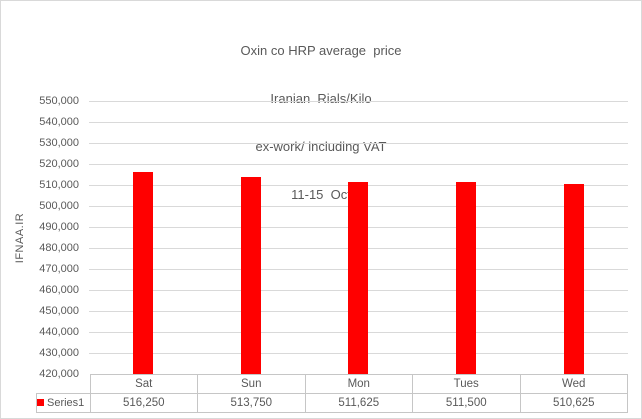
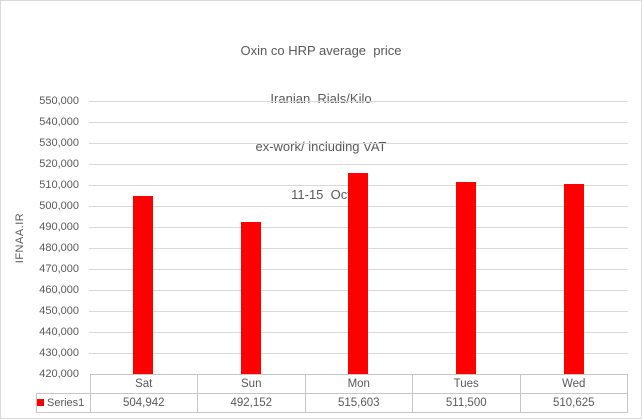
Sat: 516,250 -> 504,942
Sun: 513,750 -> 492,152
Mon: 511,625 -> 515,603
